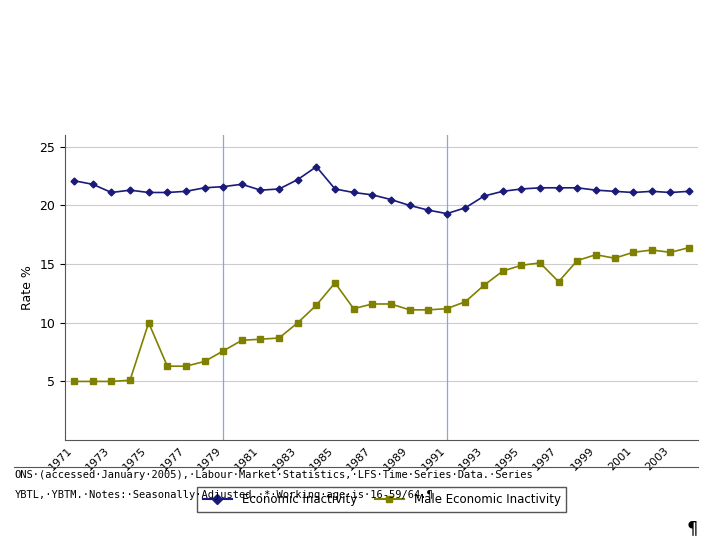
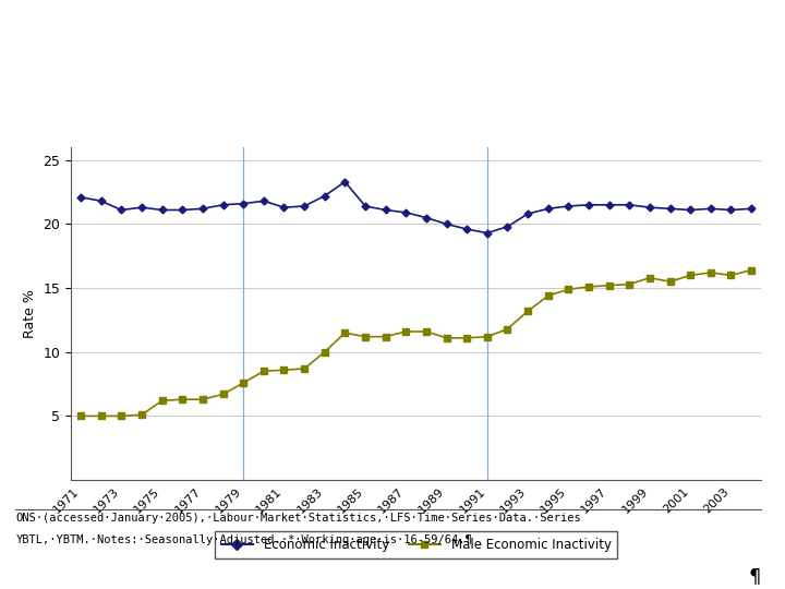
Male Economic Inactivity/1975: 10.0 -> 6.2
Male Economic Inactivity/1985: 13.4 -> 11.2
Male Economic Inactivity/1997: 13.5 -> 15.2
